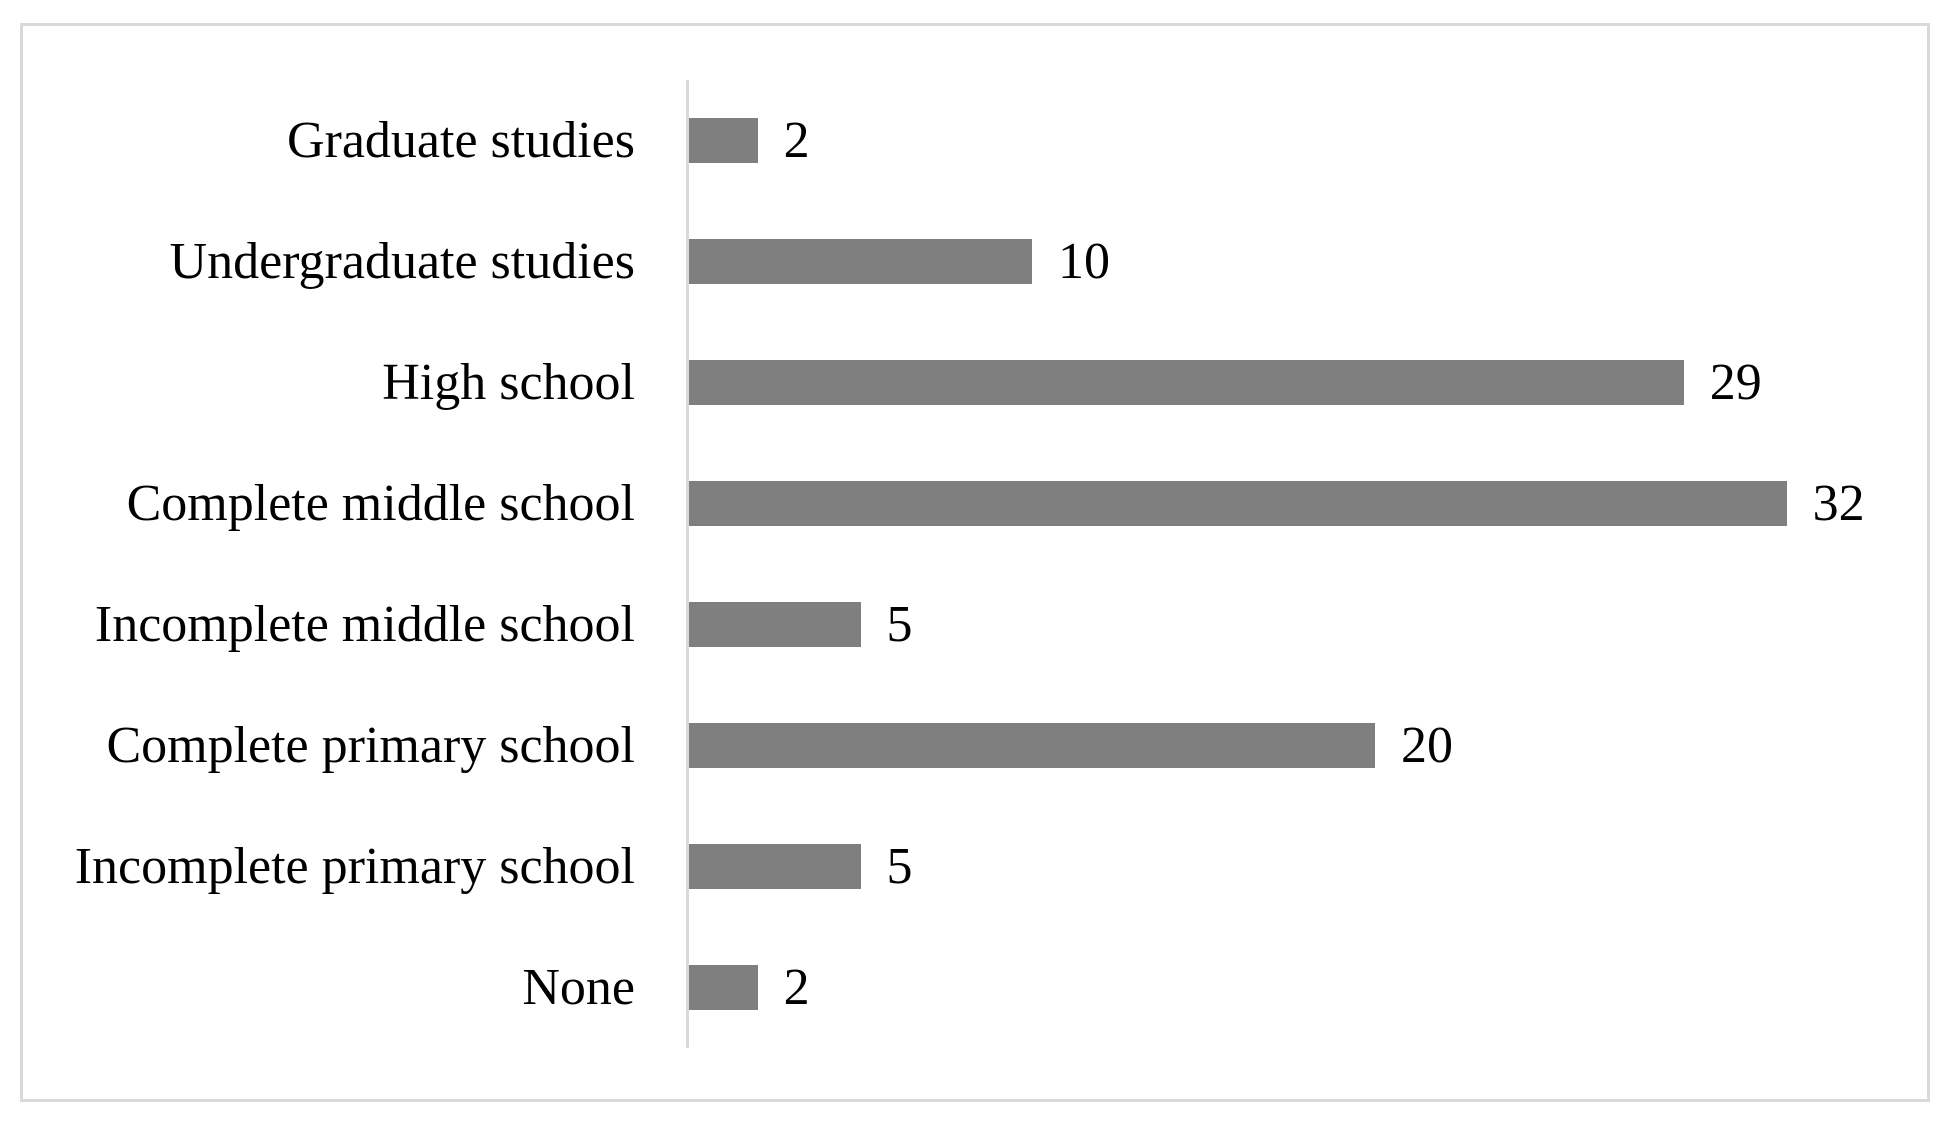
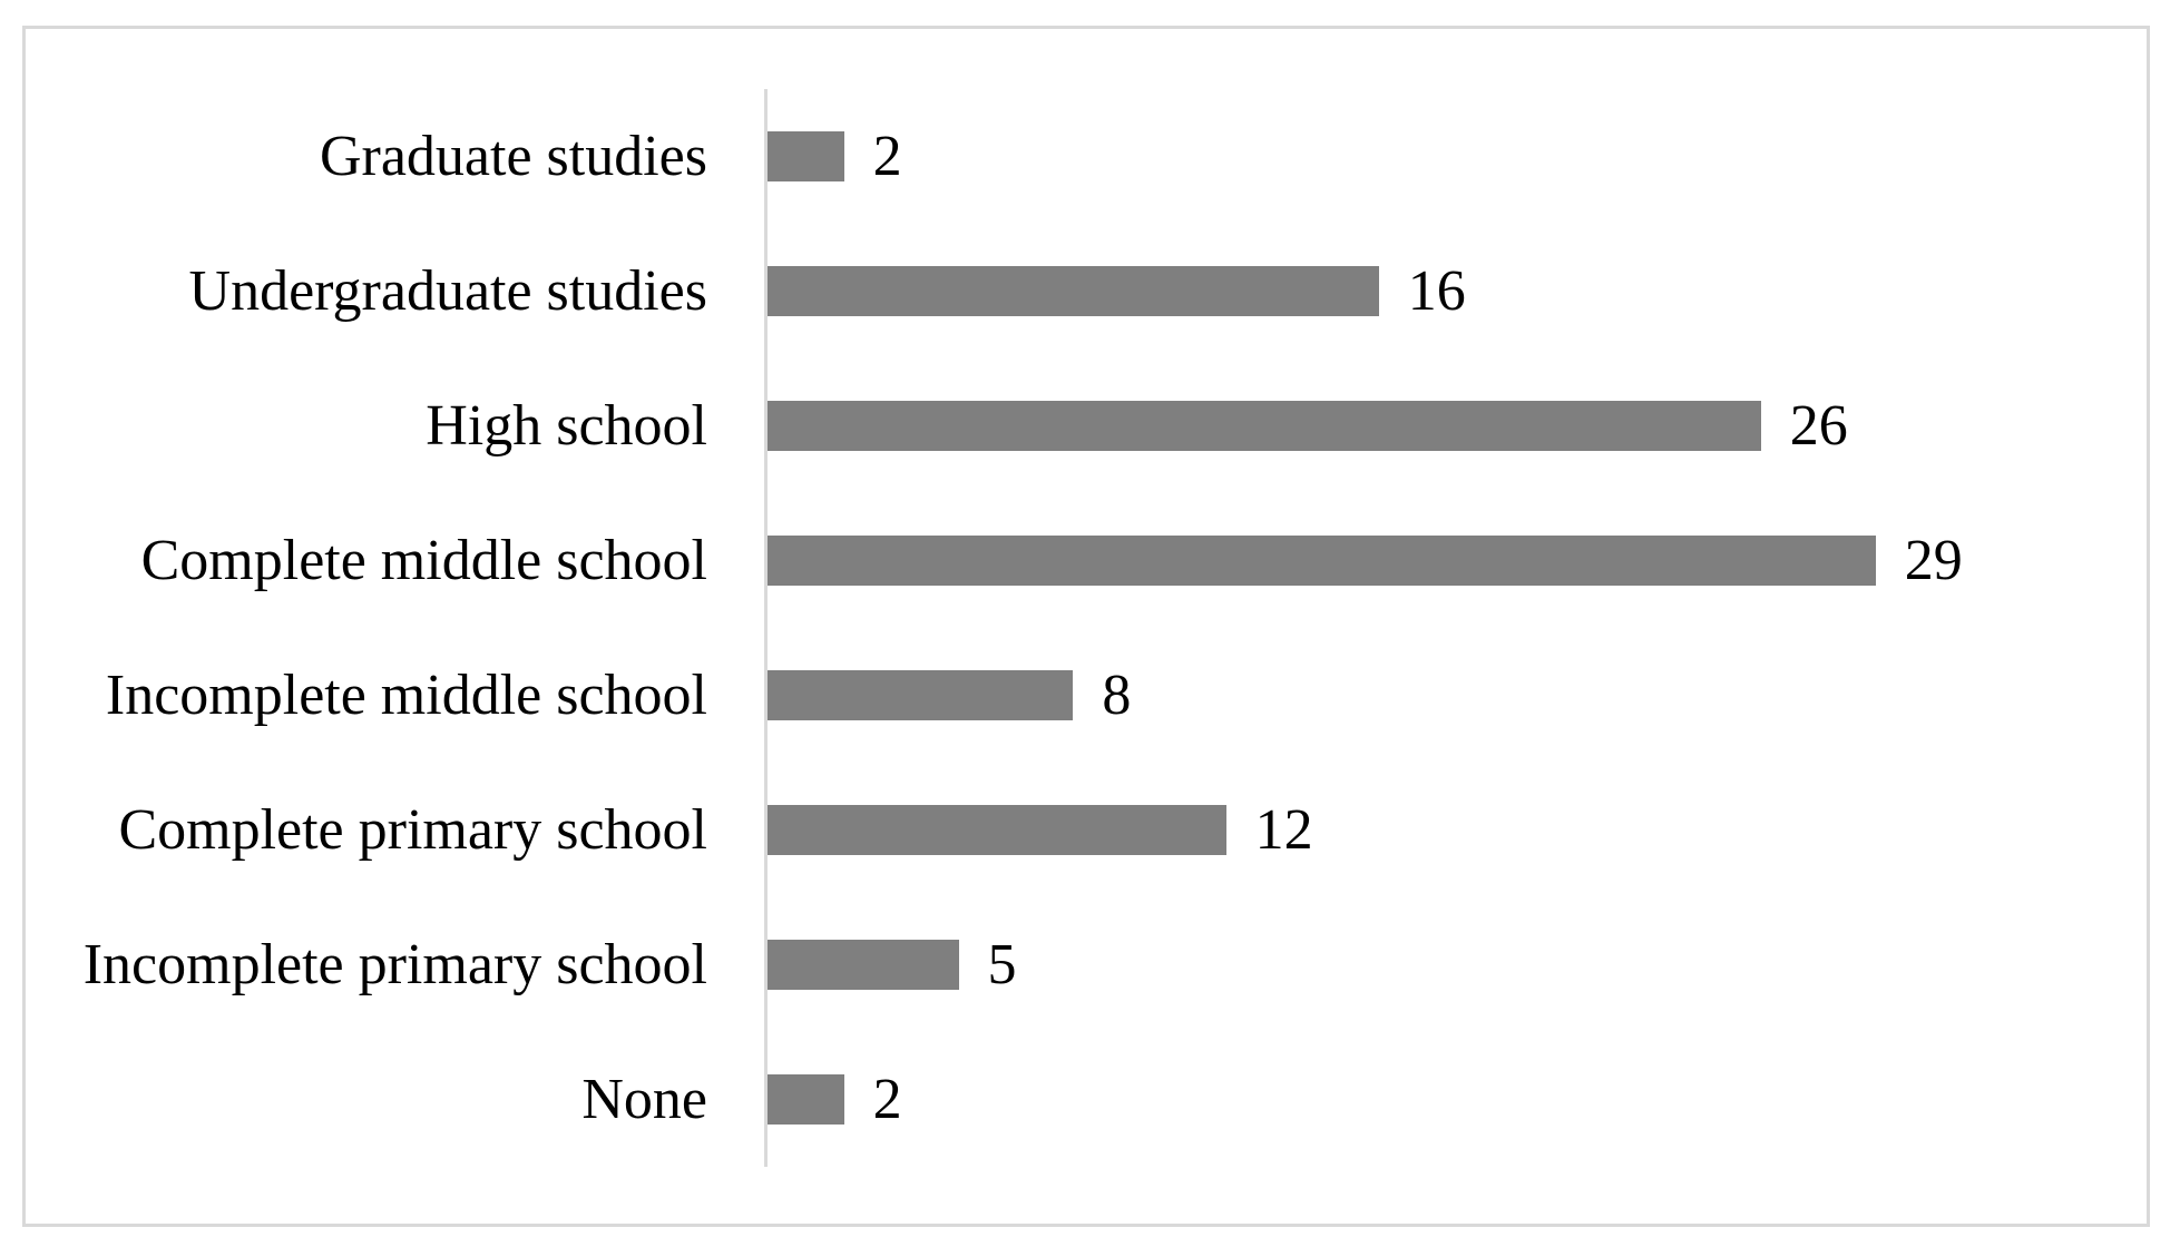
Undergraduate studies: 10 -> 16
High school: 29 -> 26
Complete middle school: 32 -> 29
Incomplete middle school: 5 -> 8
Complete primary school: 20 -> 12
